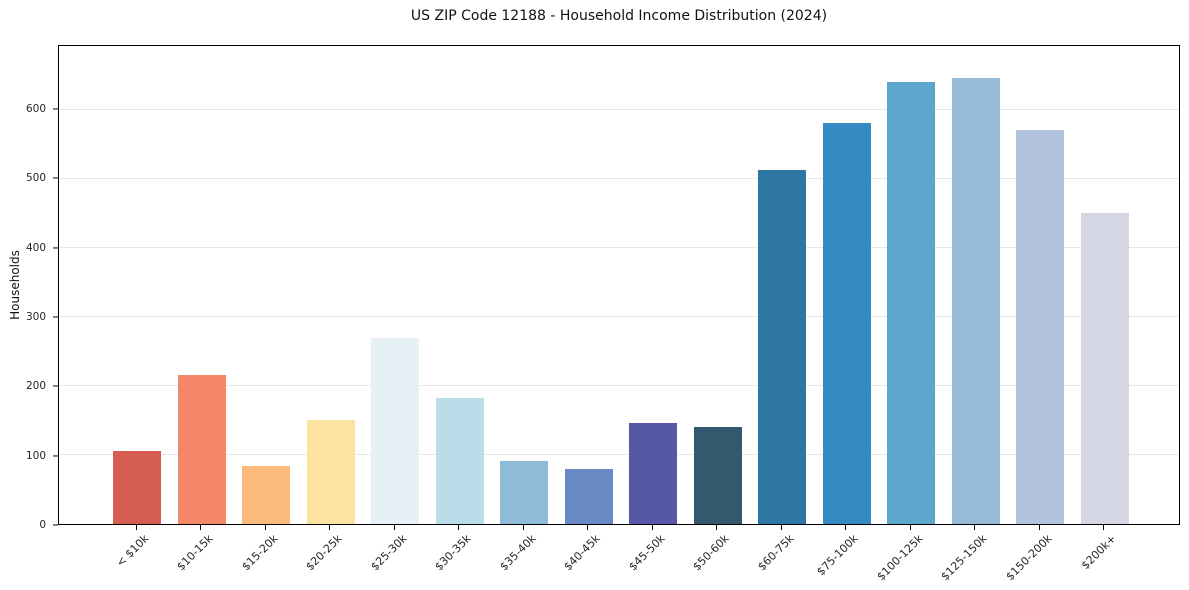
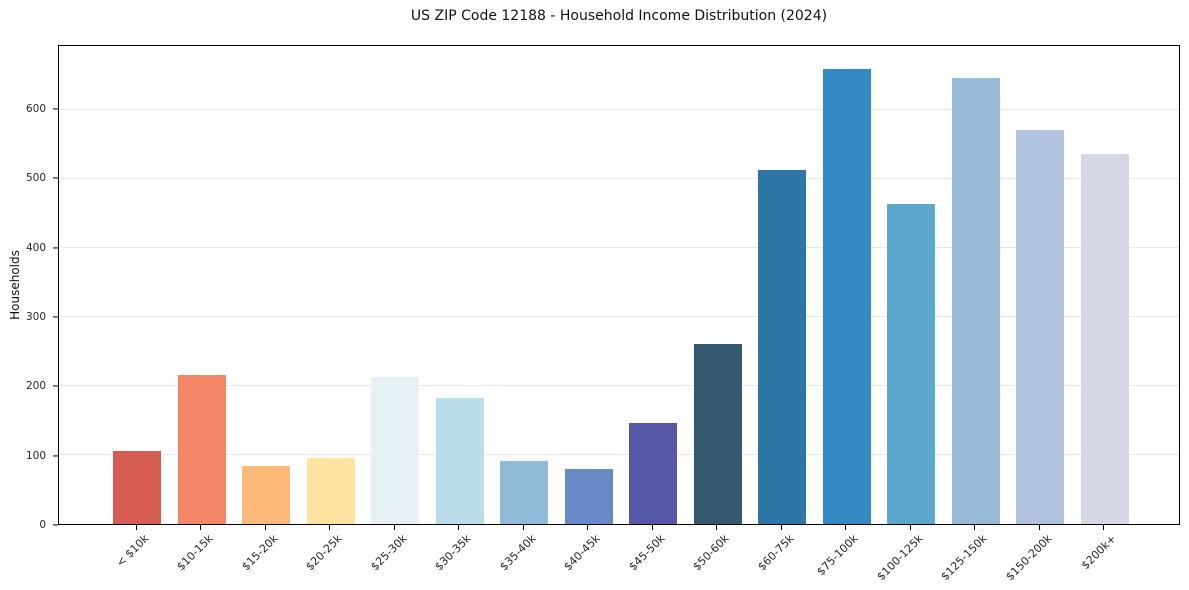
$20-25k: 150 -> 100
$25-30k: 270 -> 210
$50-60k: 140 -> 260
$75-100k: 580 -> 660
$100-125k: 640 -> 460
$200k+: 450 -> 540
